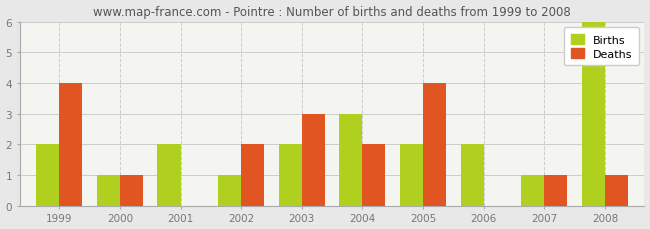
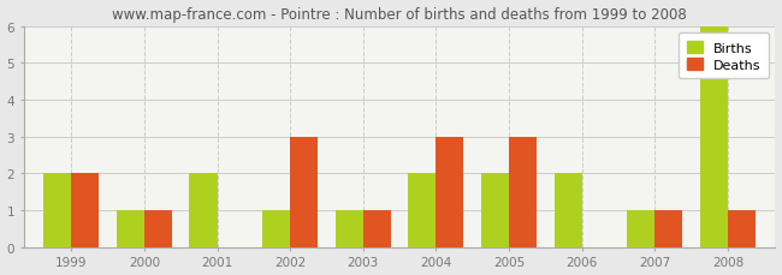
Deaths/1999: 4 -> 2
Deaths/2002: 2 -> 3
Births/2003: 2 -> 1
Deaths/2003: 3 -> 1
Births/2004: 3 -> 2
Deaths/2004: 2 -> 3
Deaths/2005: 4 -> 3
